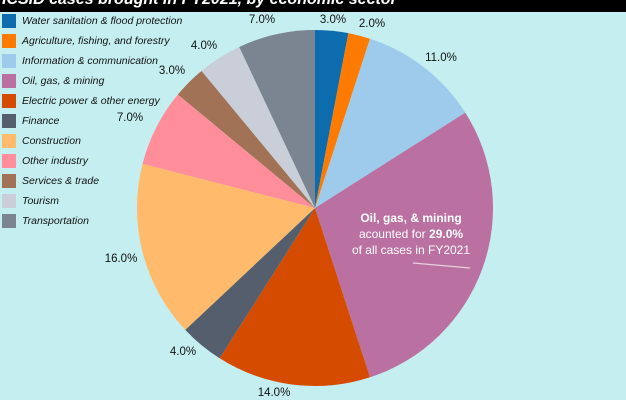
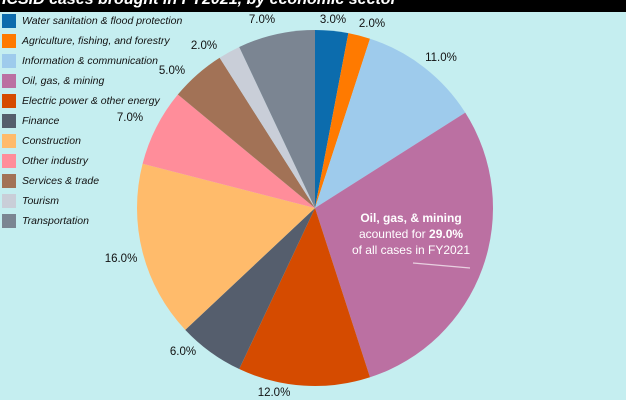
Electric power & other energy: 14.0% -> 12.0%
Finance: 4.0% -> 6.0%
Services & trade: 3.0% -> 5.0%
Tourism: 4.0% -> 2.0%
